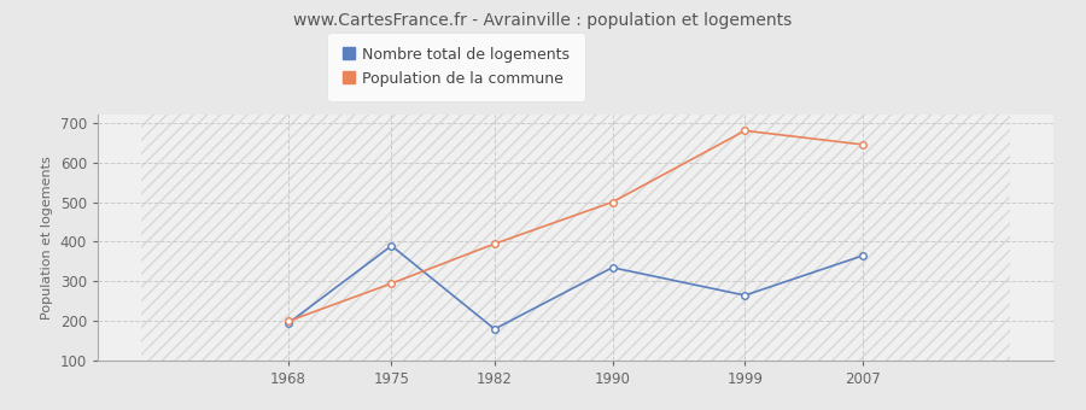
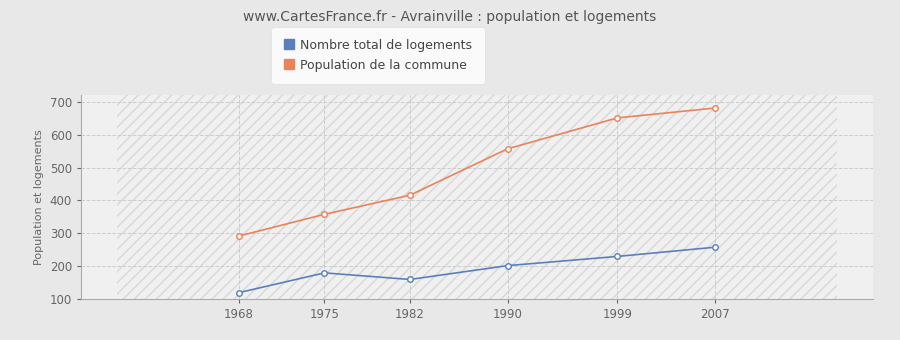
Nombre total de logements/1968: 195 -> 120
Population de la commune/1968: 200 -> 292
Nombre total de logements/1975: 390 -> 180
Population de la commune/1975: 295 -> 358
Nombre total de logements/1982: 180 -> 160
Population de la commune/1982: 395 -> 416
Nombre total de logements/1990: 335 -> 202
Population de la commune/1990: 500 -> 557
Nombre total de logements/1999: 265 -> 230
Population de la commune/1999: 680 -> 651
Nombre total de logements/2007: 365 -> 258
Population de la commune/2007: 645 -> 681
